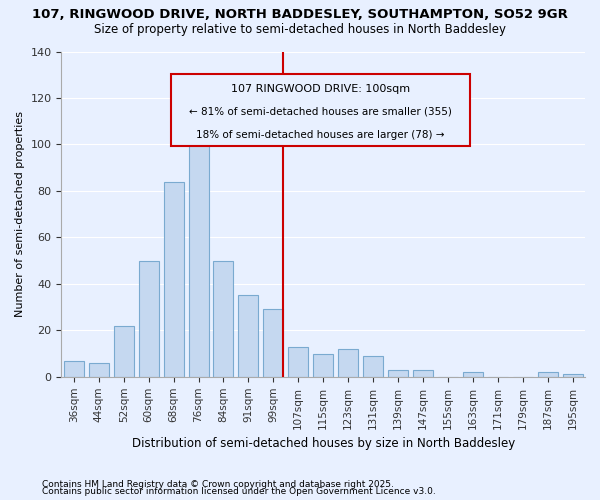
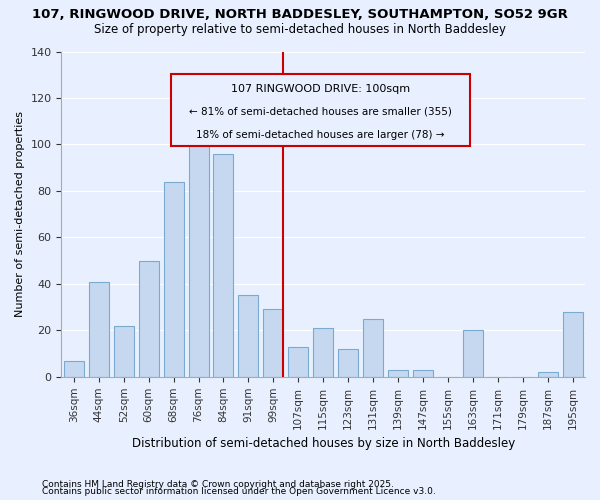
44sqm: 6 -> 41
84sqm: 50 -> 96
115sqm: 10 -> 21
131sqm: 9 -> 25
163sqm: 2 -> 20
195sqm: 1 -> 28
